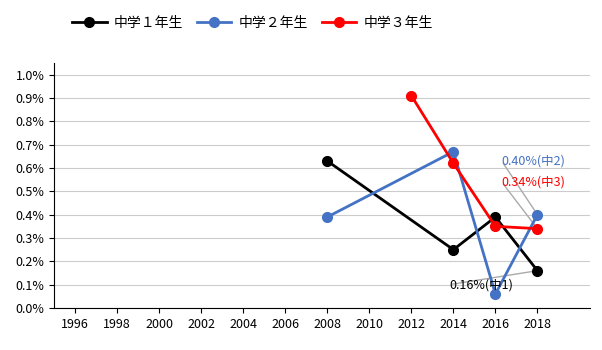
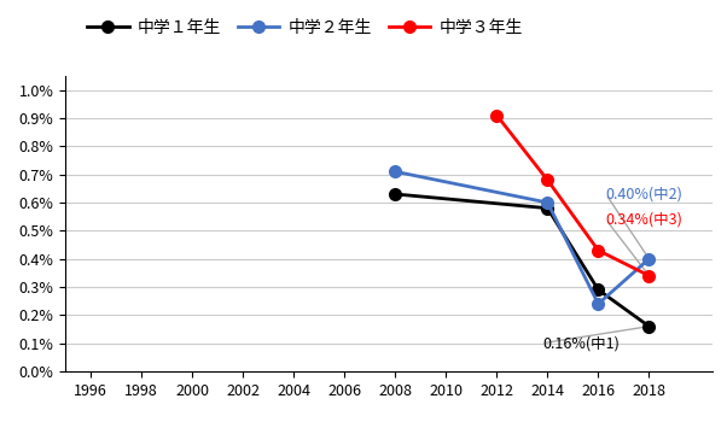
中学２年生/2008: 0.39% -> 0.71%
中学１年生/2014: 0.25% -> 0.58%
中学２年生/2014: 0.67% -> 0.60%
中学３年生/2014: 0.62% -> 0.68%
中学１年生/2016: 0.39% -> 0.29%
中学２年生/2016: 0.06% -> 0.24%
中学３年生/2016: 0.35% -> 0.43%
